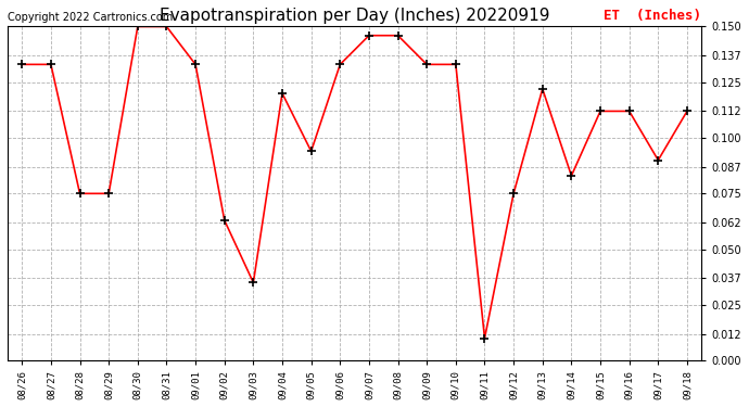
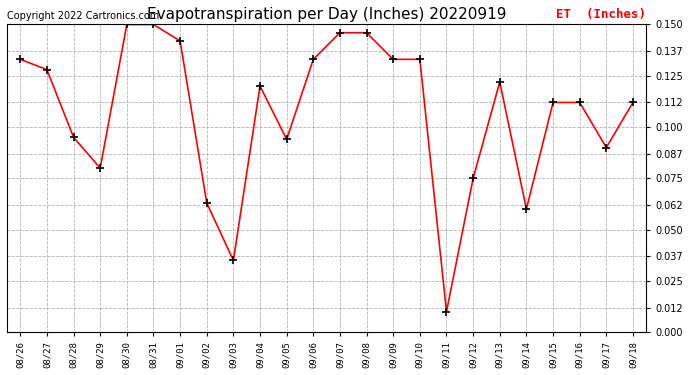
08/27: 0.133 -> 0.128
08/28: 0.075 -> 0.095
08/29: 0.075 -> 0.080
09/01: 0.133 -> 0.142
09/14: 0.083 -> 0.060
